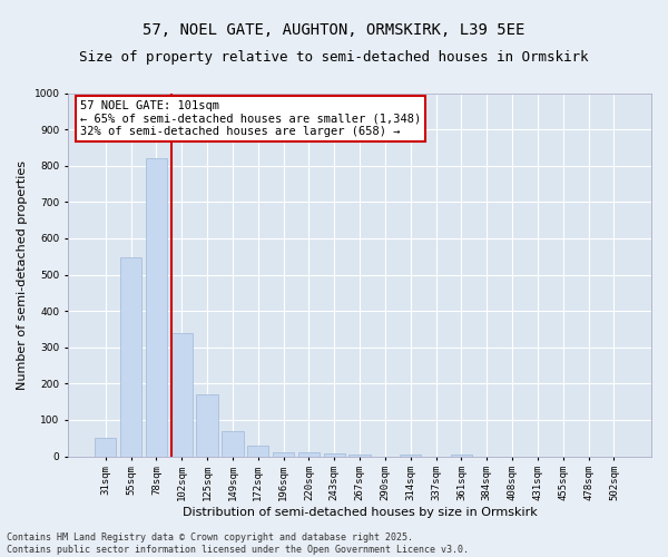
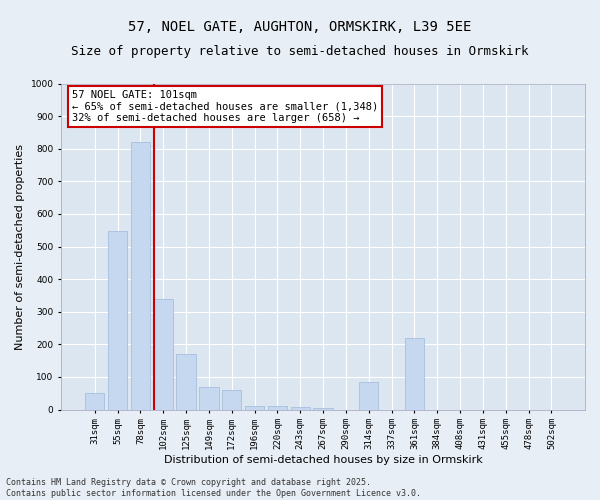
172sqm: 28 -> 60
314sqm: 5 -> 85
361sqm: 4 -> 220
